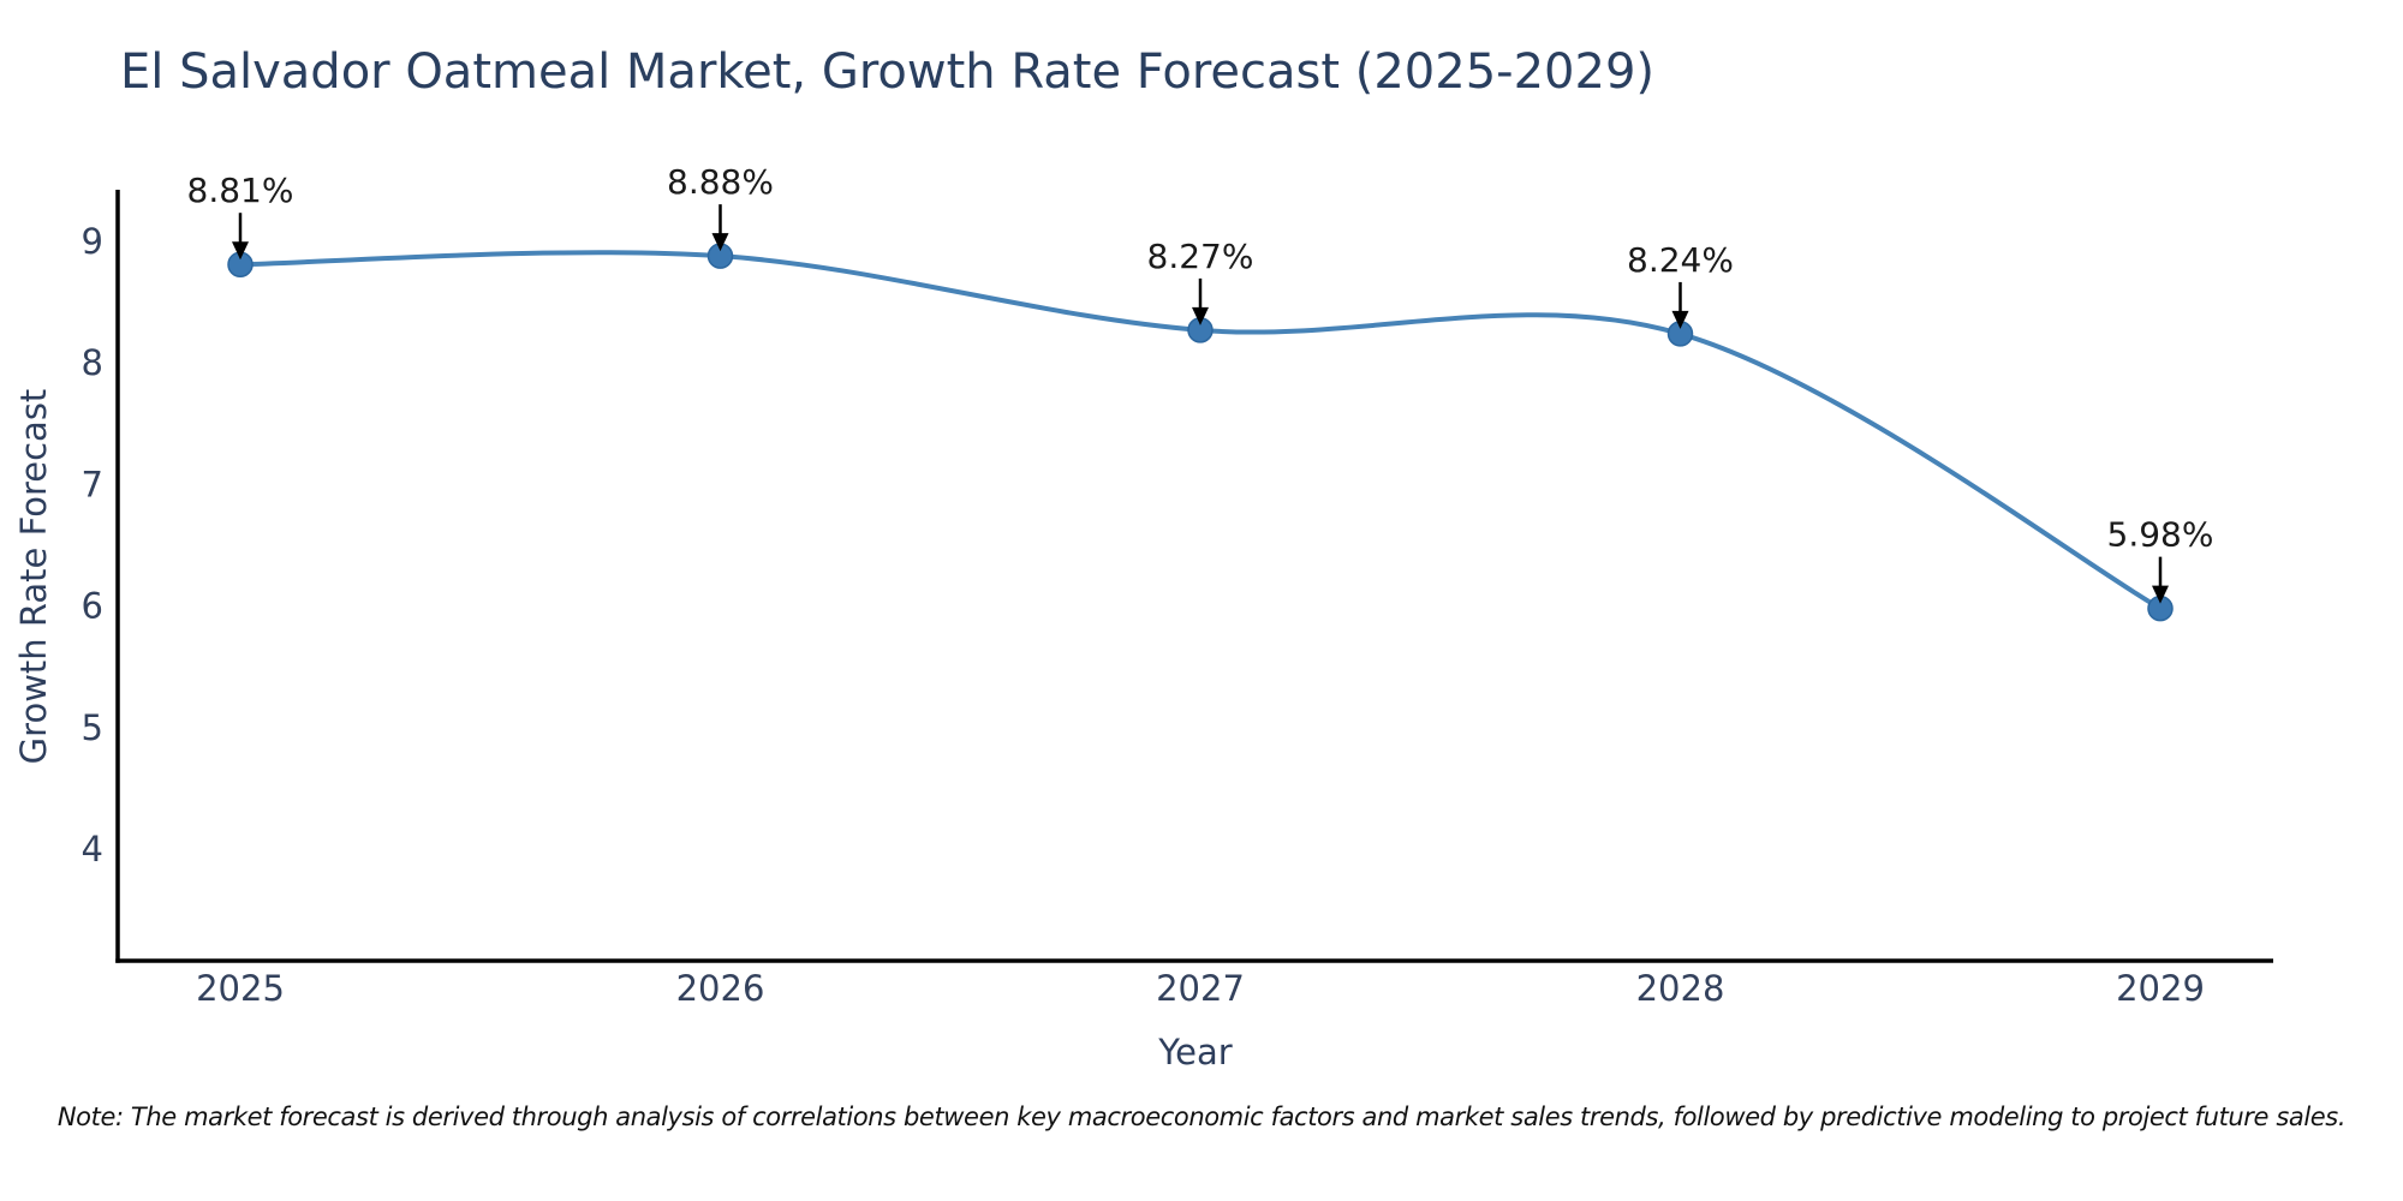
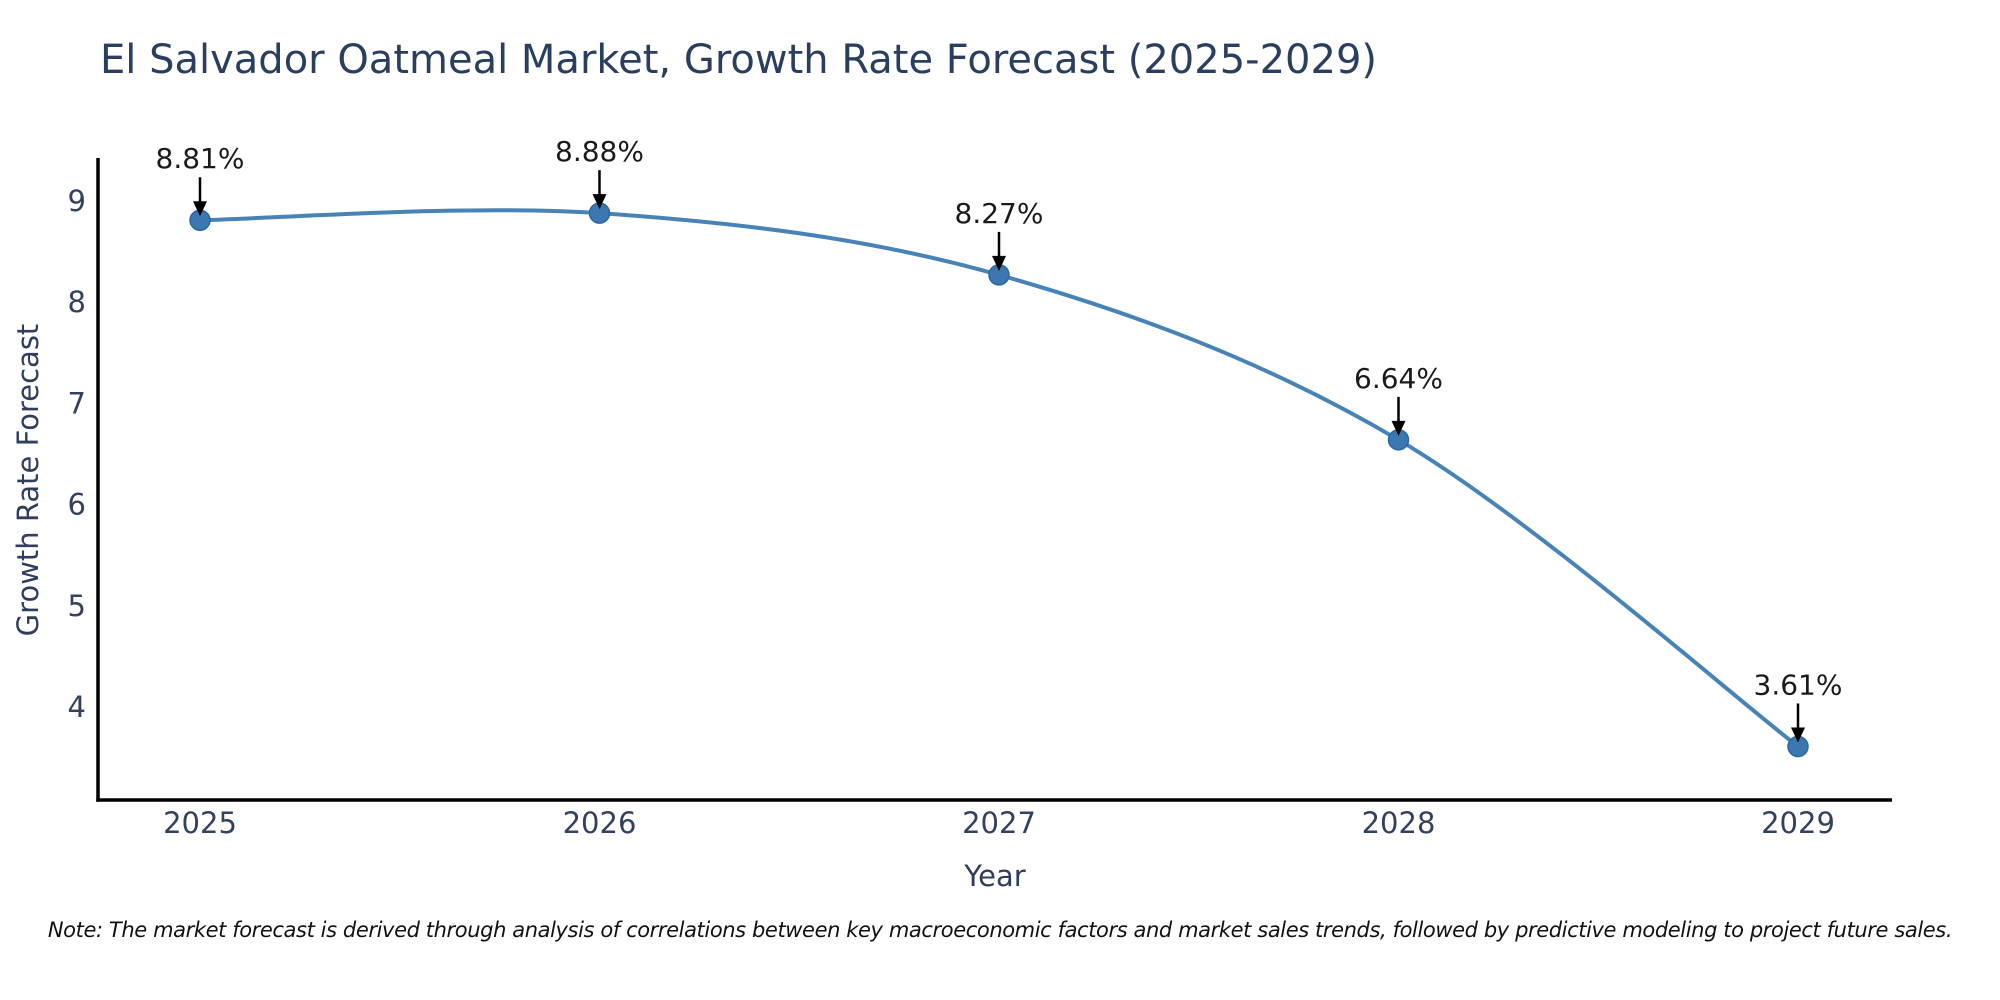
2028: 8.24% -> 6.64%
2029: 5.98% -> 3.61%
